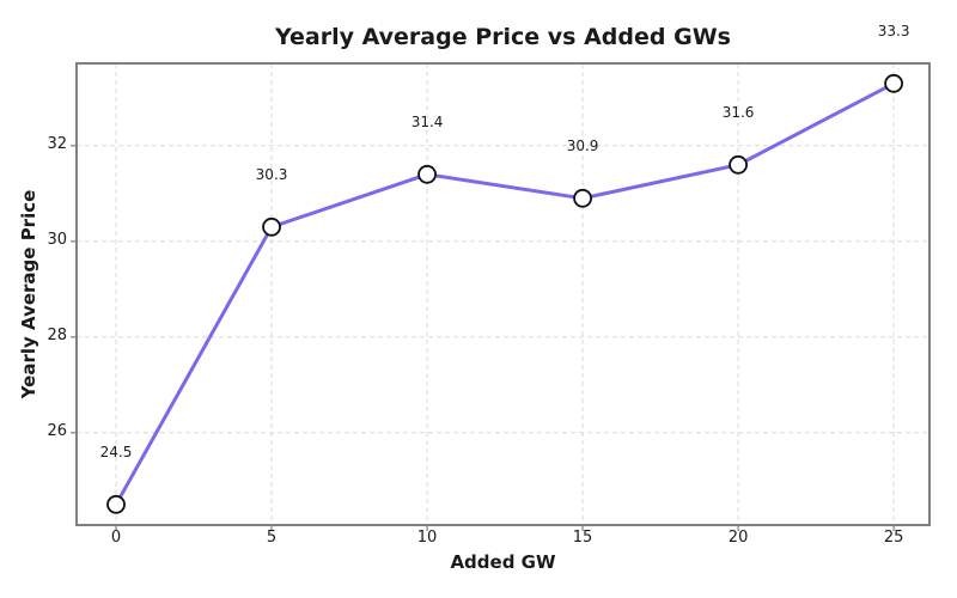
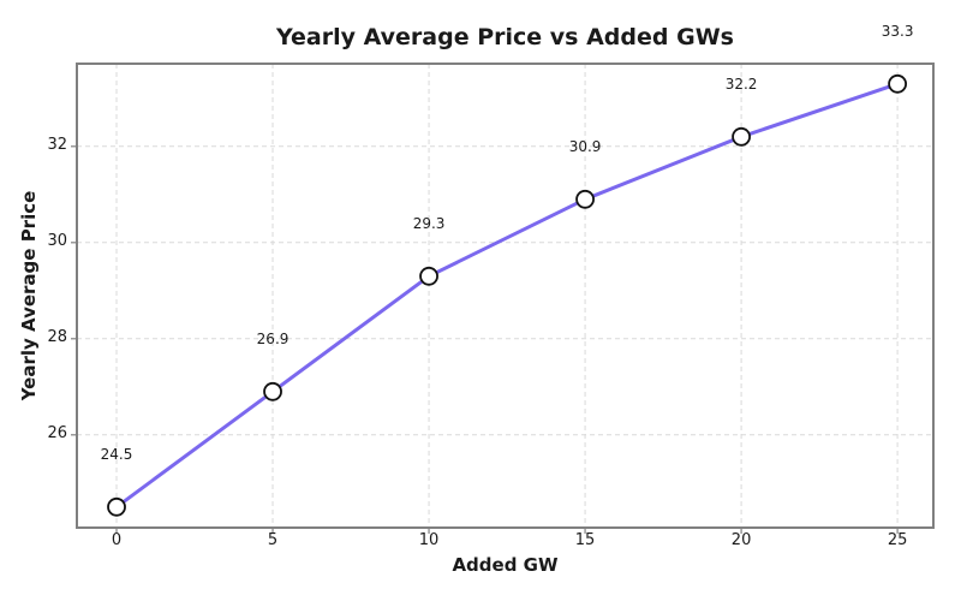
5: 30.3 -> 26.9
10: 31.4 -> 29.3
20: 31.6 -> 32.2
